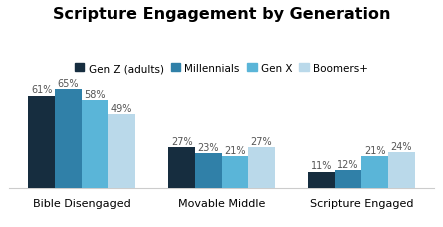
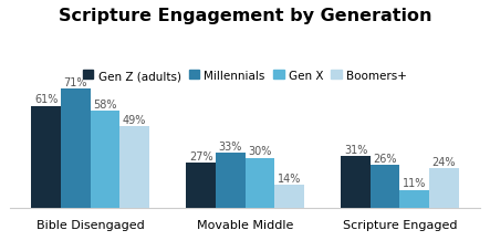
Millennials/Bible Disengaged: 65% -> 71%
Millennials/Movable Middle: 23% -> 33%
Gen X/Movable Middle: 21% -> 30%
Boomers+/Movable Middle: 27% -> 14%
Gen Z (adults)/Scripture Engaged: 11% -> 31%
Millennials/Scripture Engaged: 12% -> 26%
Gen X/Scripture Engaged: 21% -> 11%
